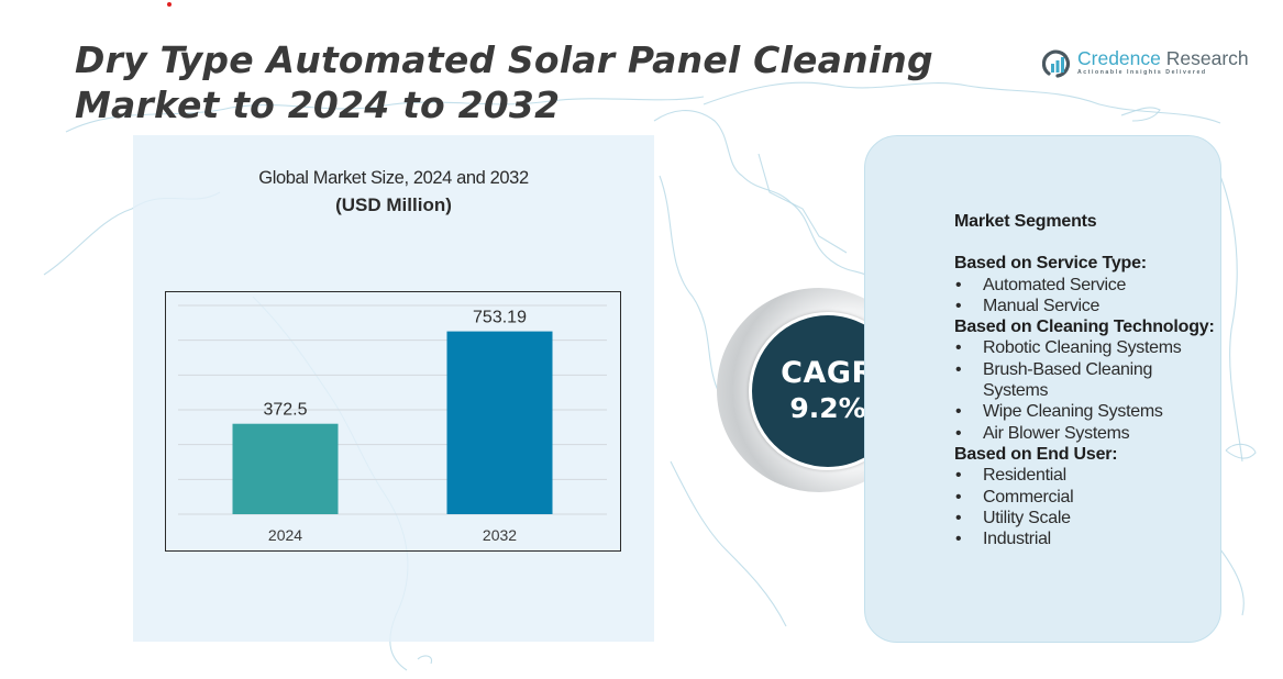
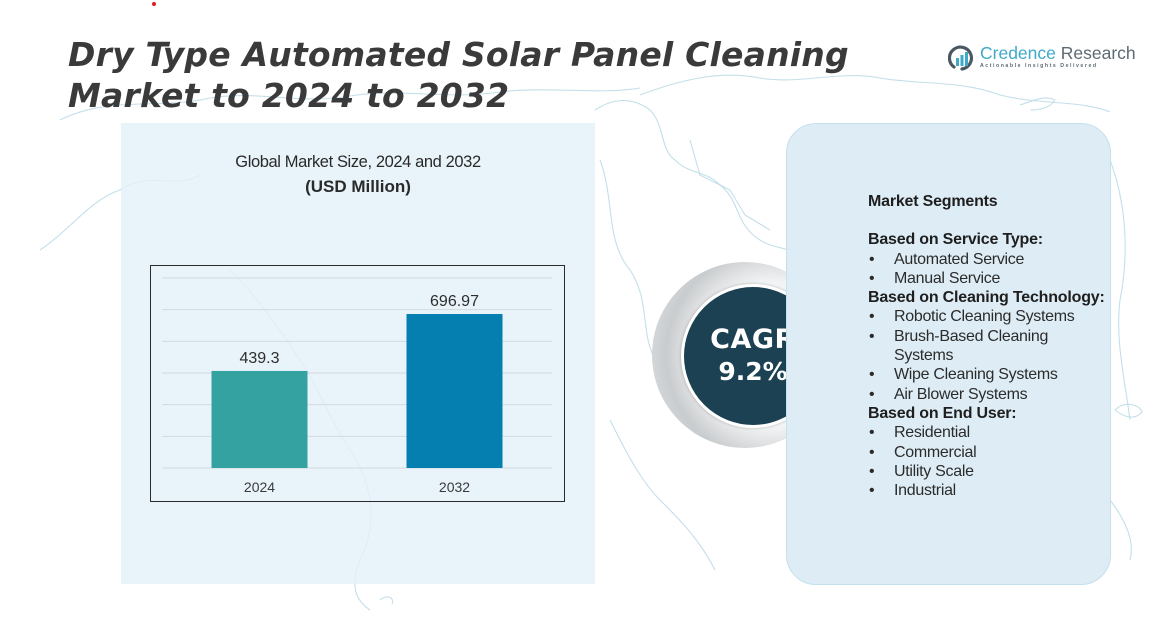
2024: 372.5 -> 439.3
2032: 753.19 -> 696.97
